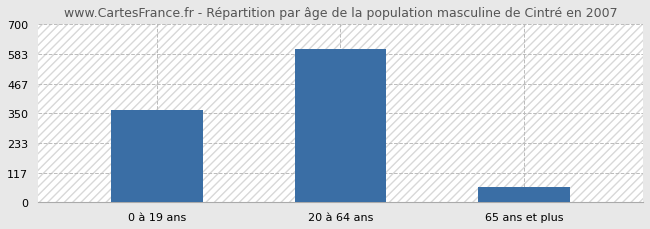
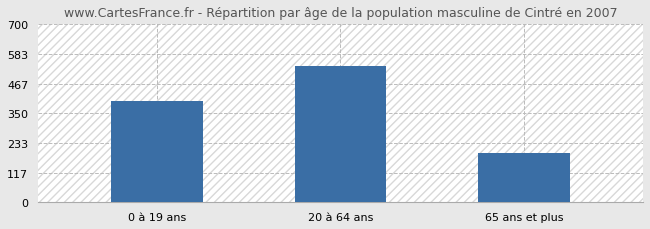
0 à 19 ans: 362 -> 400
20 à 64 ans: 603 -> 535
65 ans et plus: 62 -> 195
